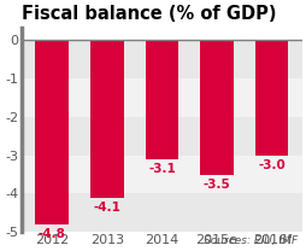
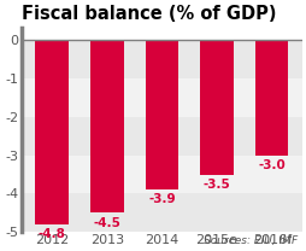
2013: -4.1 -> -4.5
2014: -3.1 -> -3.9
